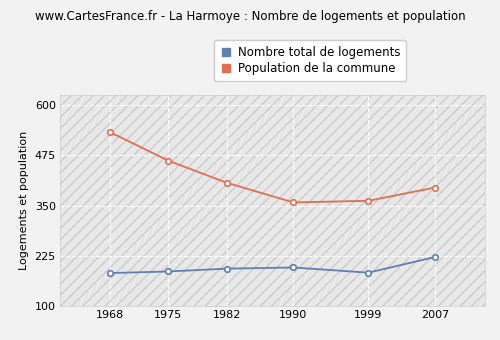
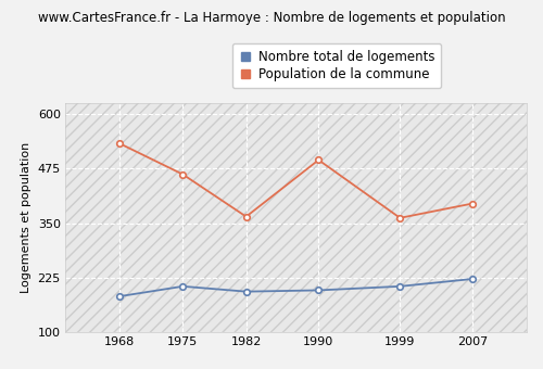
Nombre total de logements/1975: 186 -> 205
Population de la commune/1982: 407 -> 365
Population de la commune/1990: 358 -> 495
Nombre total de logements/1999: 183 -> 205
